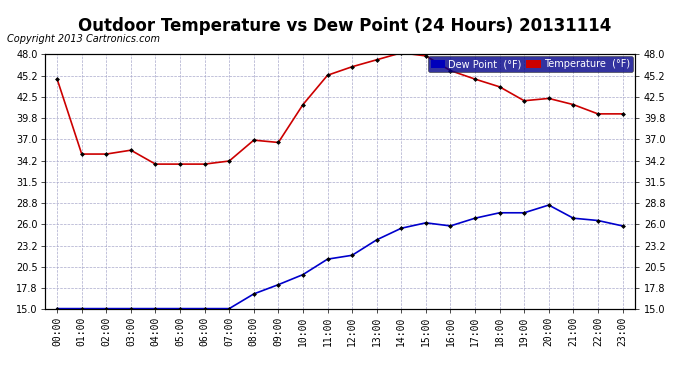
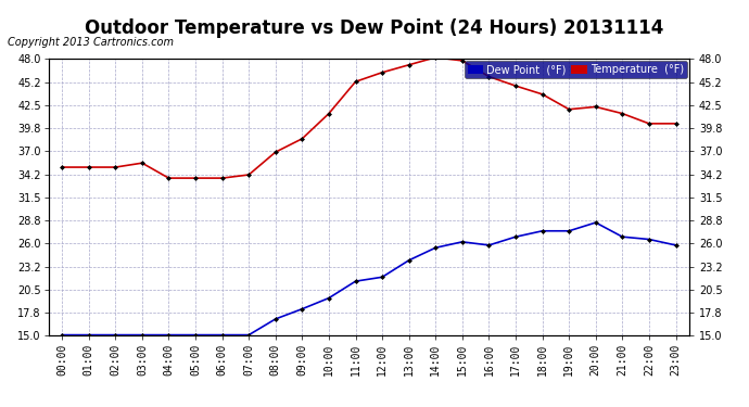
Temperature (°F)/00:00: 44.8 -> 35.1
Temperature (°F)/09:00: 36.6 -> 38.5
